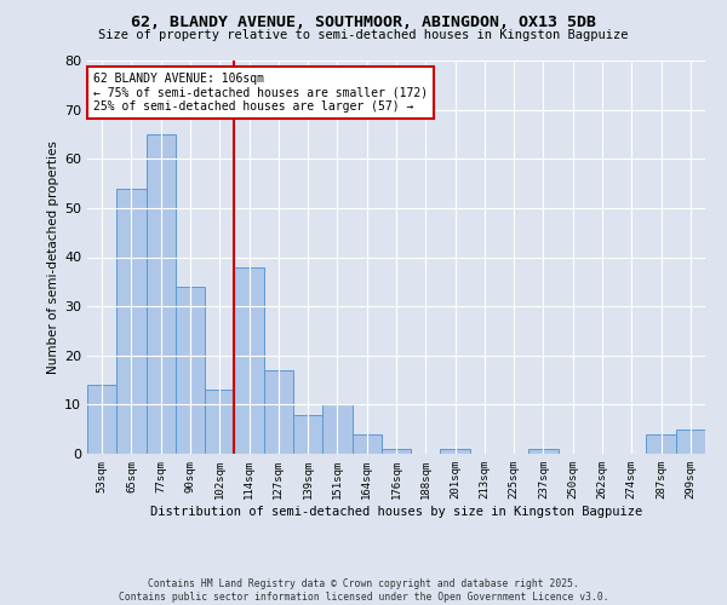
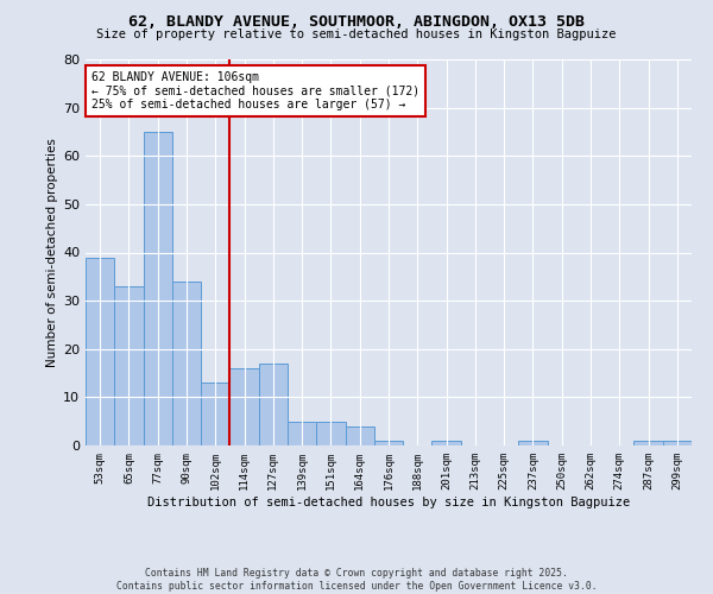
53sqm: 14 -> 39
65sqm: 54 -> 33
114sqm: 38 -> 16
139sqm: 8 -> 5
151sqm: 10 -> 5
287sqm: 4 -> 1
299sqm: 5 -> 1
